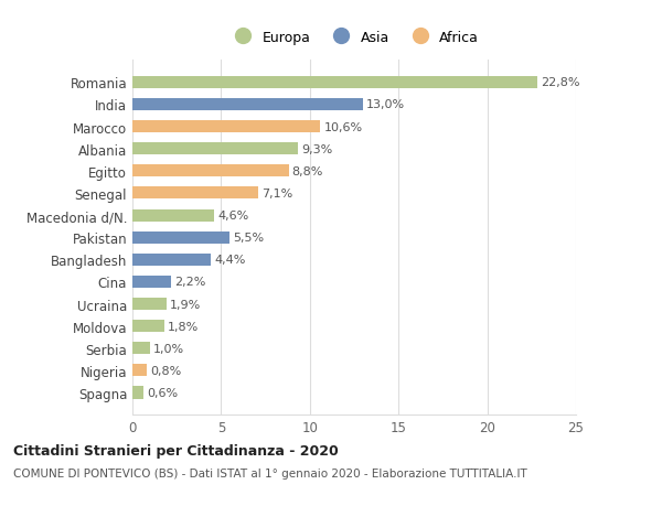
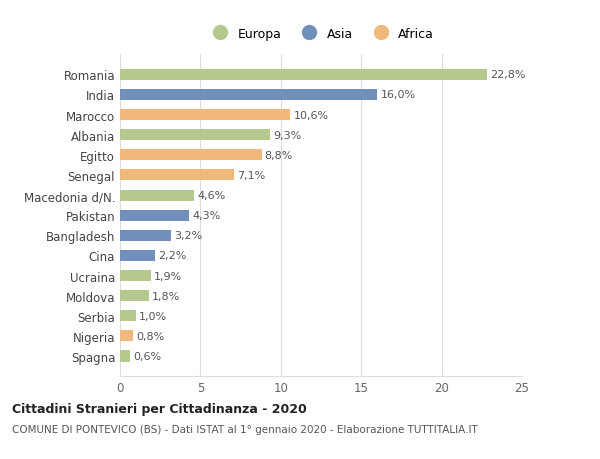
India: 13,0% -> 16,0%
Pakistan: 5,5% -> 4,3%
Bangladesh: 4,4% -> 3,2%
